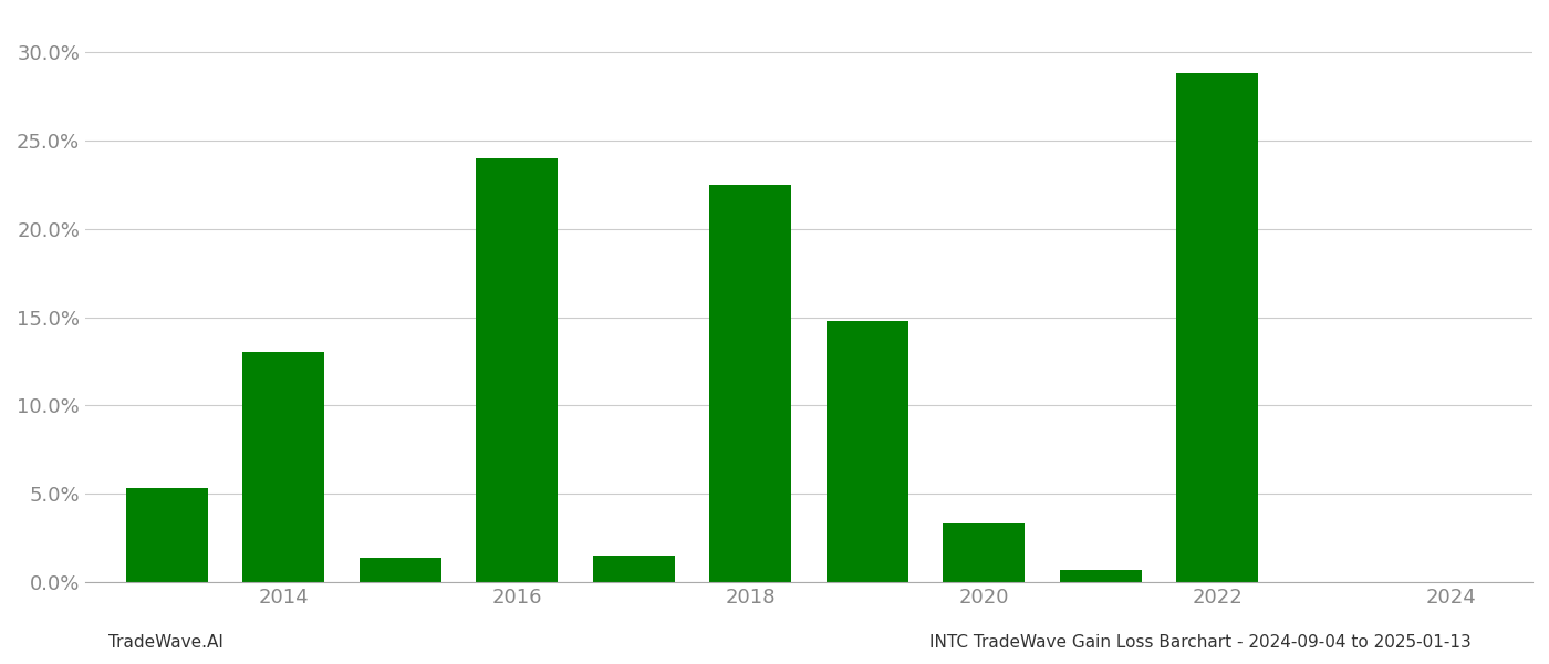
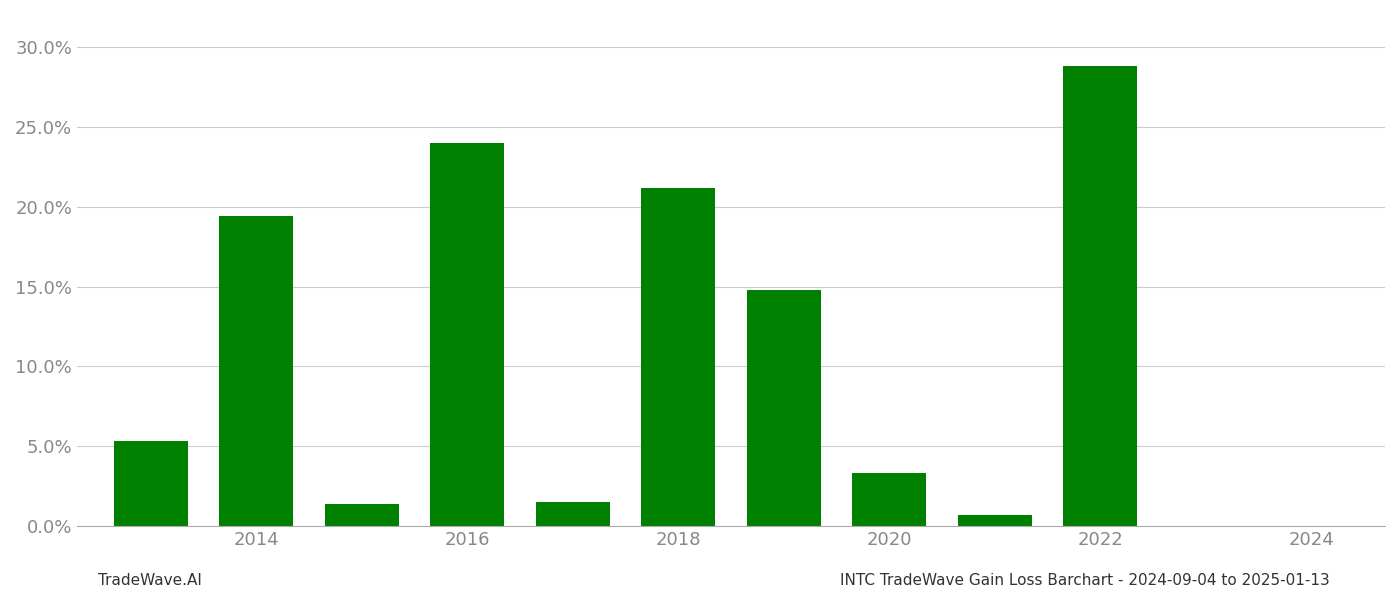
2014: 13.0% -> 19.4%
2018: 22.5% -> 21.2%
